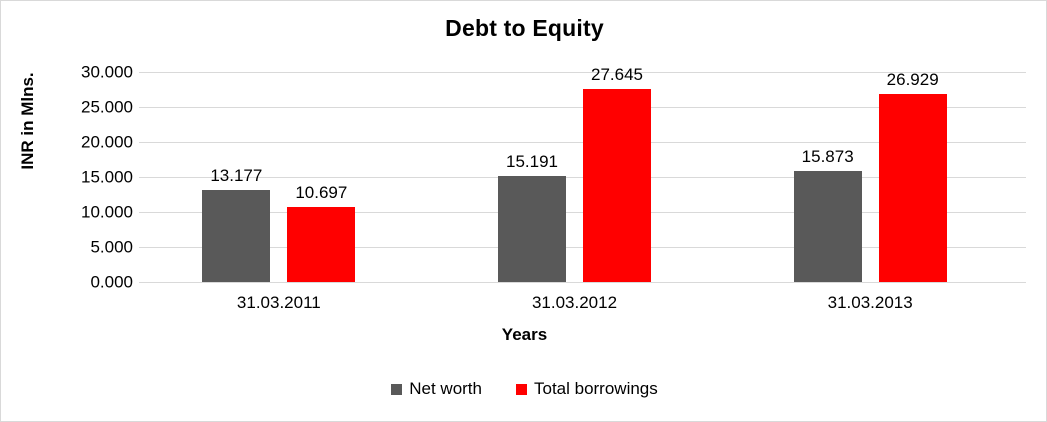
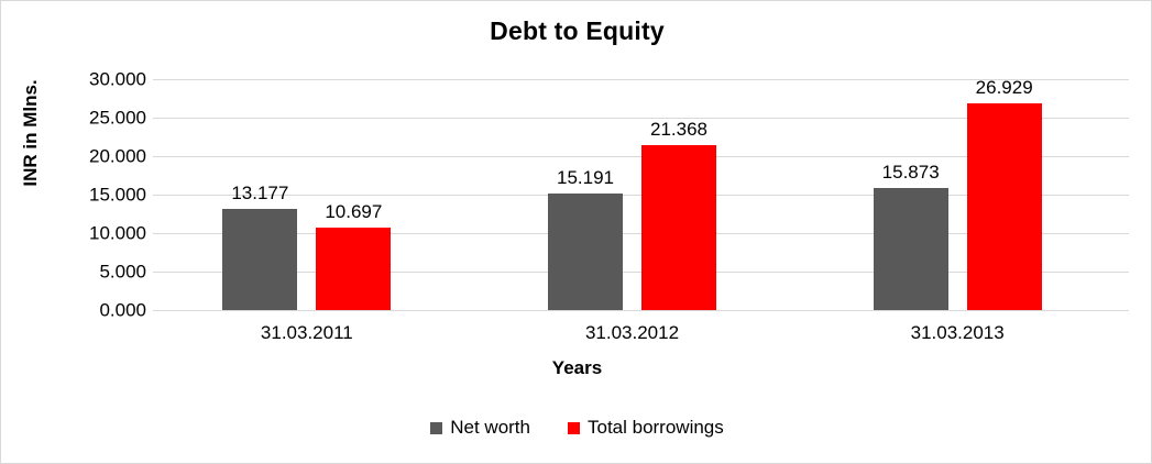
Total borrowings/31.03.2012: 27.645 -> 21.368
